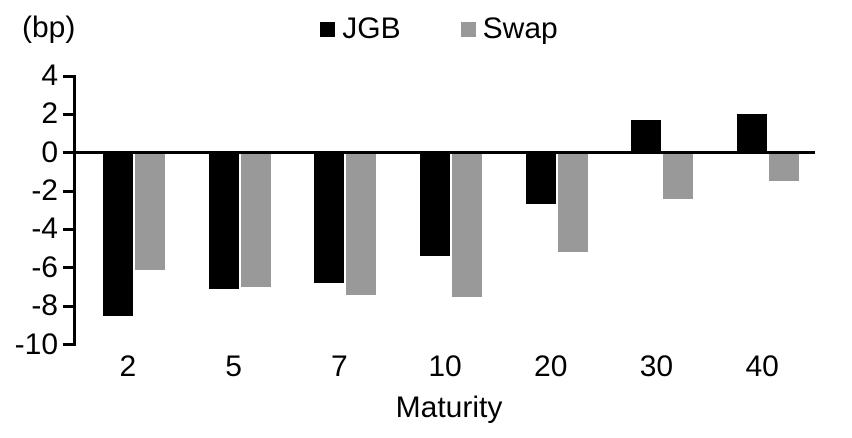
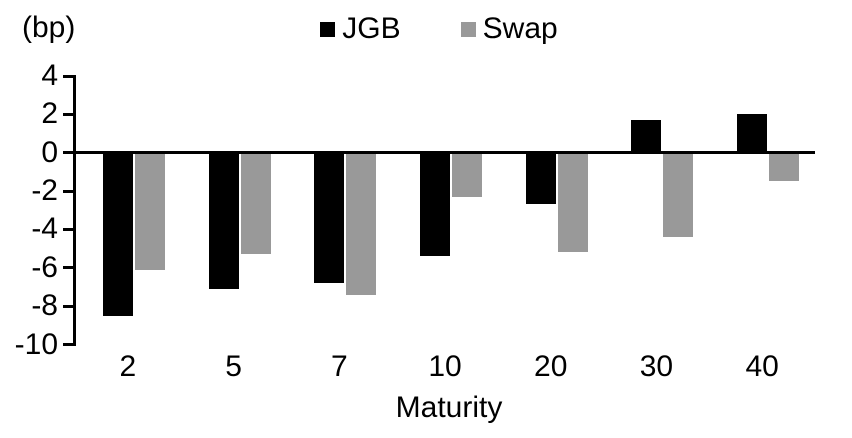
Swap/5: -7.0 -> -5.3
Swap/10: -7.5 -> -2.3
Swap/30: -2.4 -> -4.4
